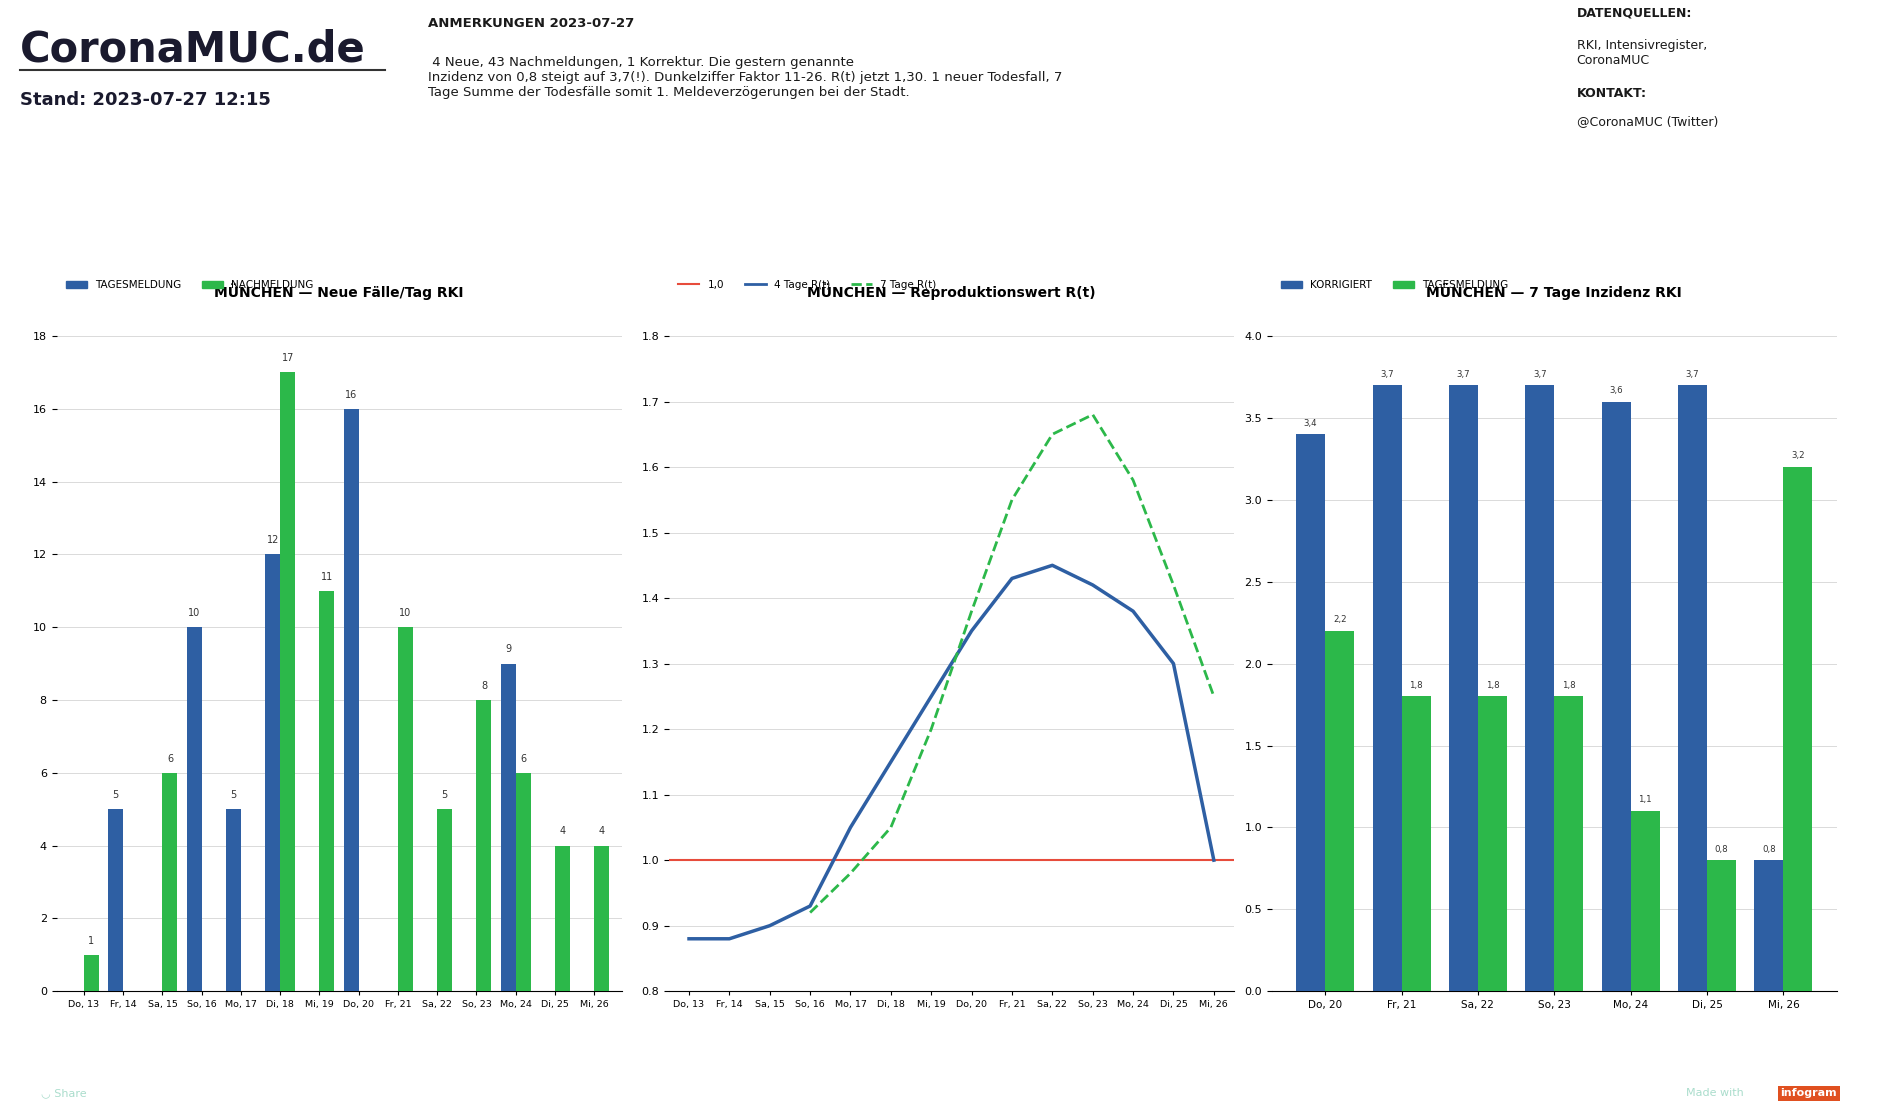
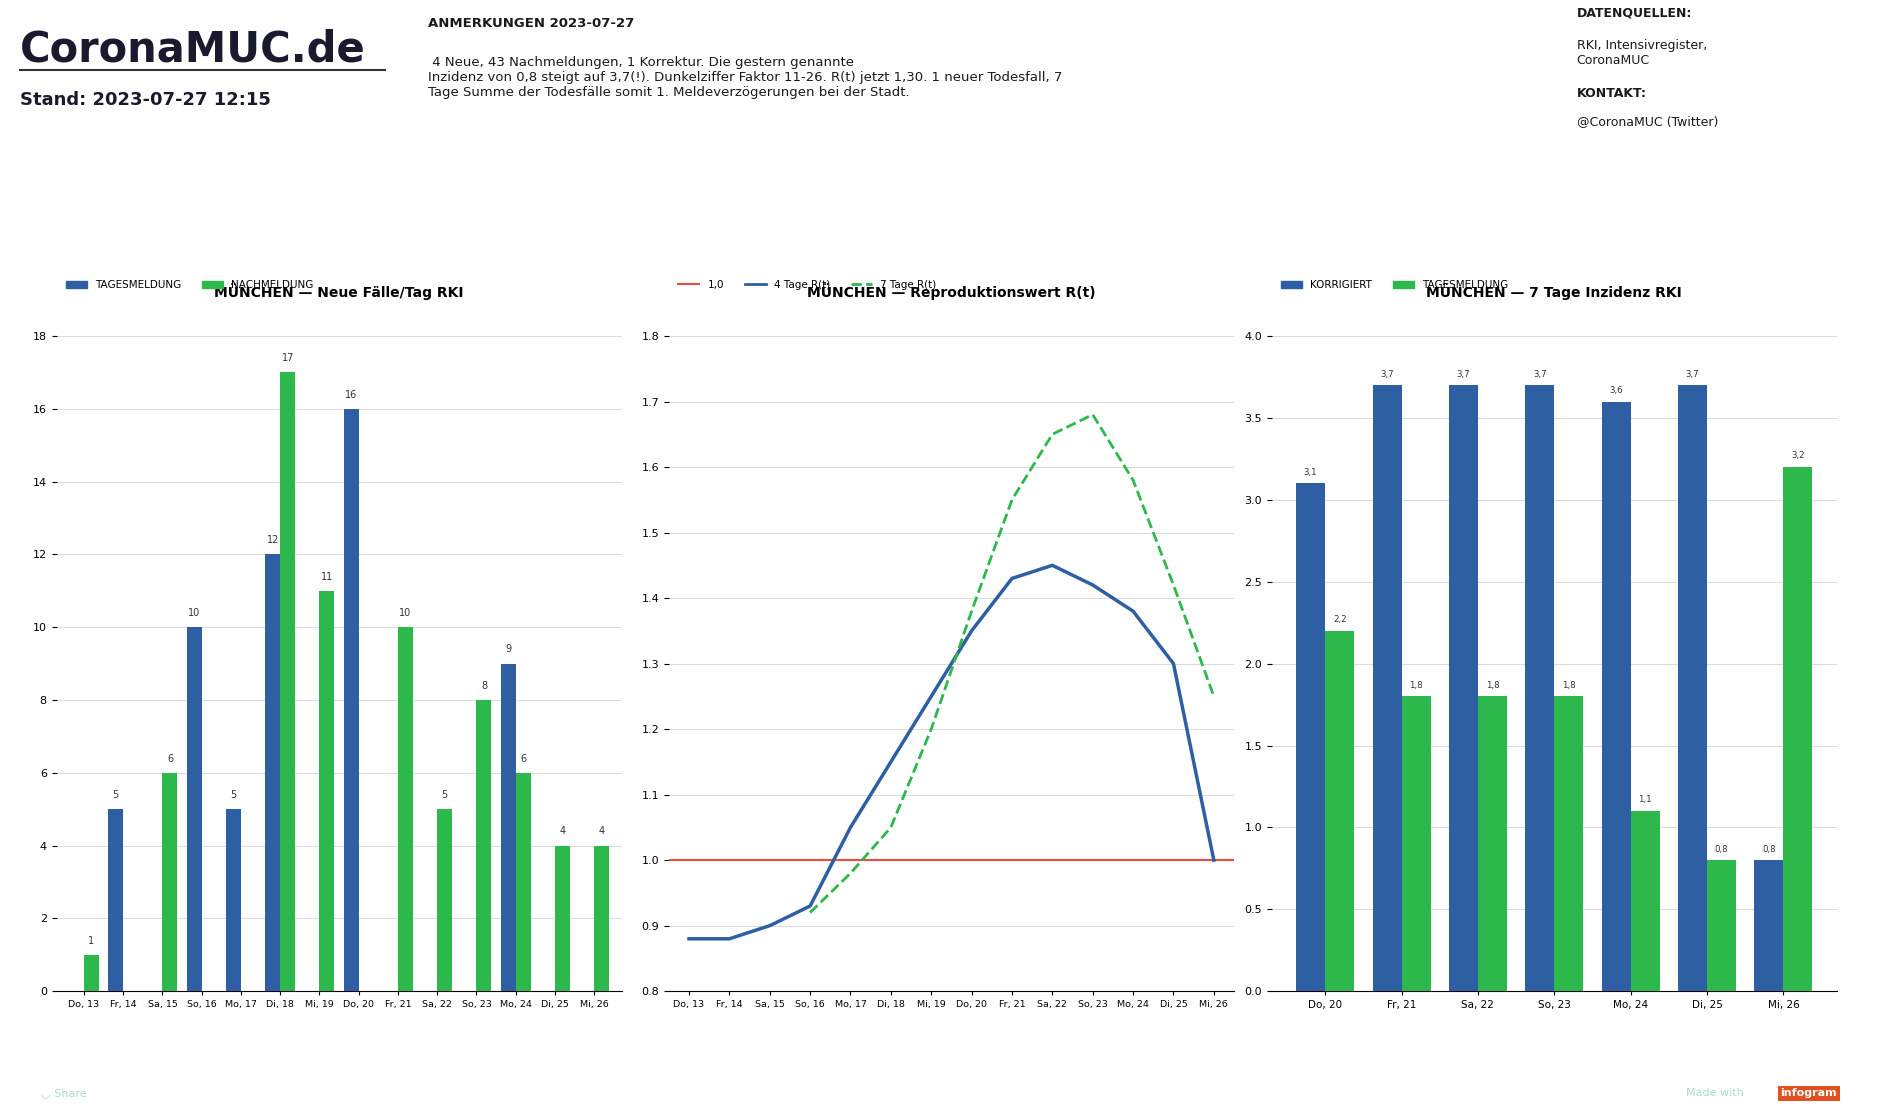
MÜNCHEN — 7 Tage Inzidenz RKI/KORRIGIERT/Do, 20: 3,4 -> 3,1
